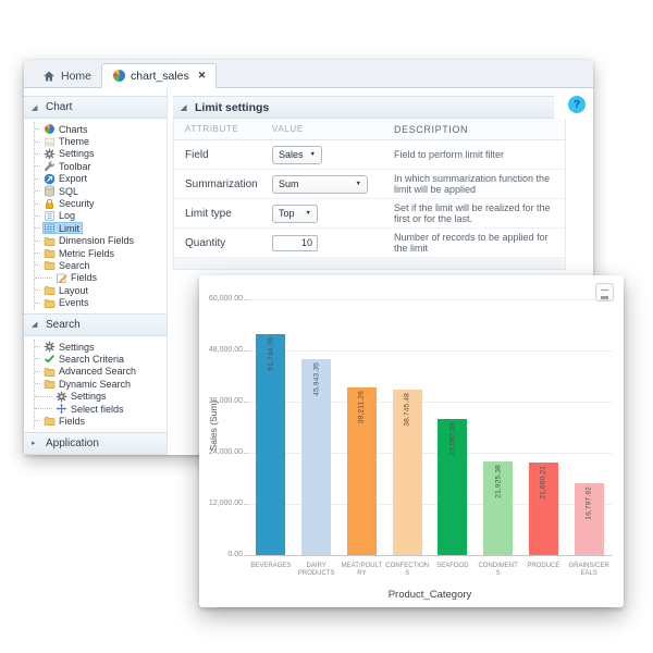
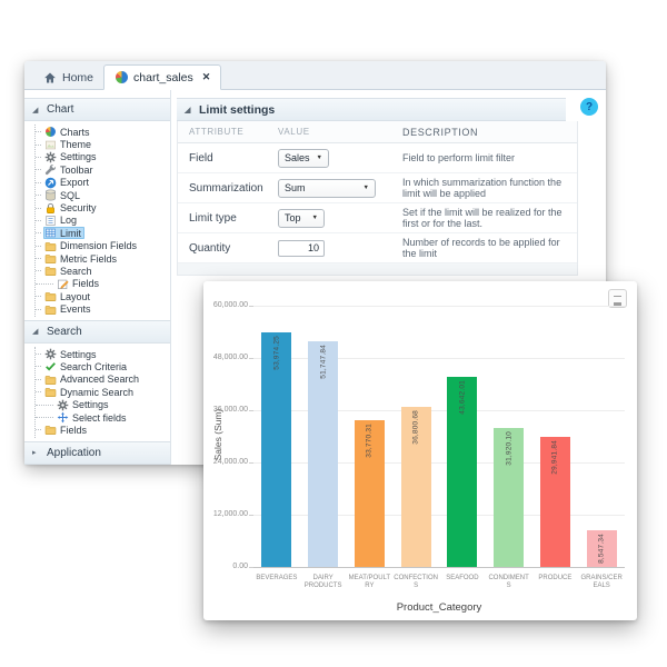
BEVERAGES: 51,734.76 -> 53,974.25
DAIRY PRODUCTS: 45,943.35 -> 51,747.84
MEAT/POULTRY: 39,211.26 -> 33,770.31
CONFECTIONS: 38,745.48 -> 36,800.68
SEAFOOD: 32,002.08 -> 43,642.01
CONDIMENTS: 21,925.38 -> 31,920.10
PRODUCE: 21,660.21 -> 29,941.84
GRAINS/CEREALS: 16,797.92 -> 8,547.34
